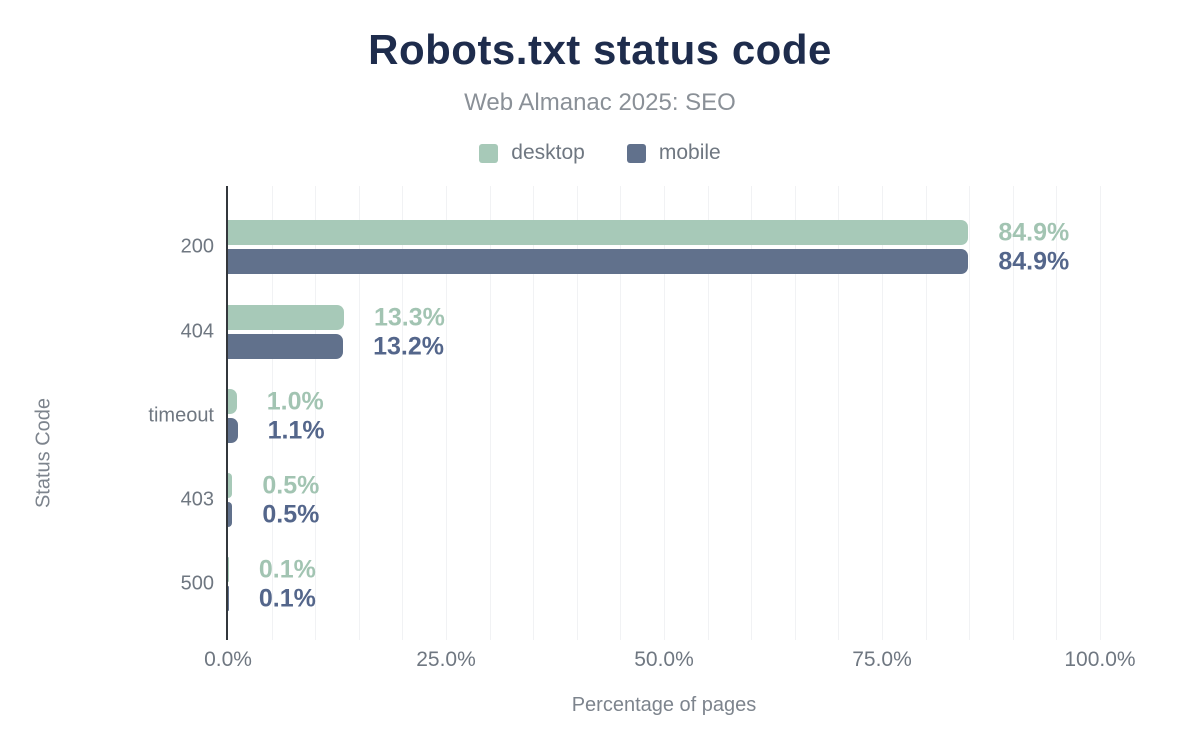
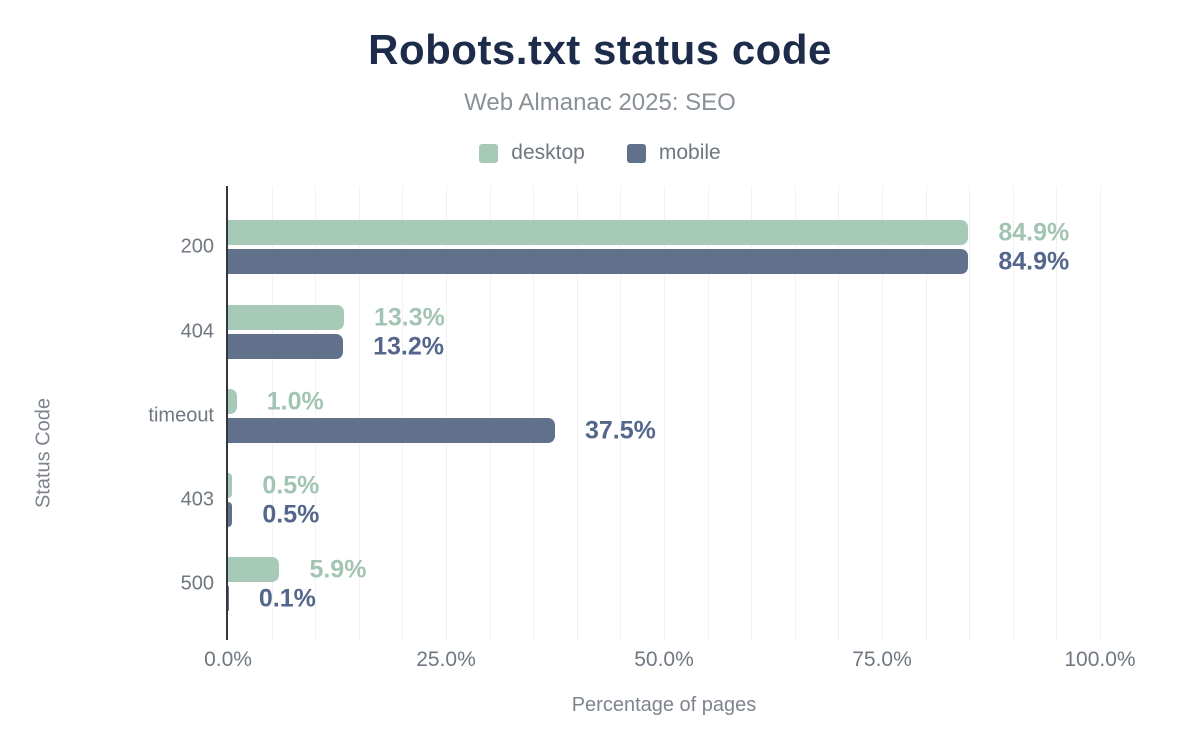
mobile/timeout: 1.1% -> 37.5%
desktop/500: 0.1% -> 5.9%
